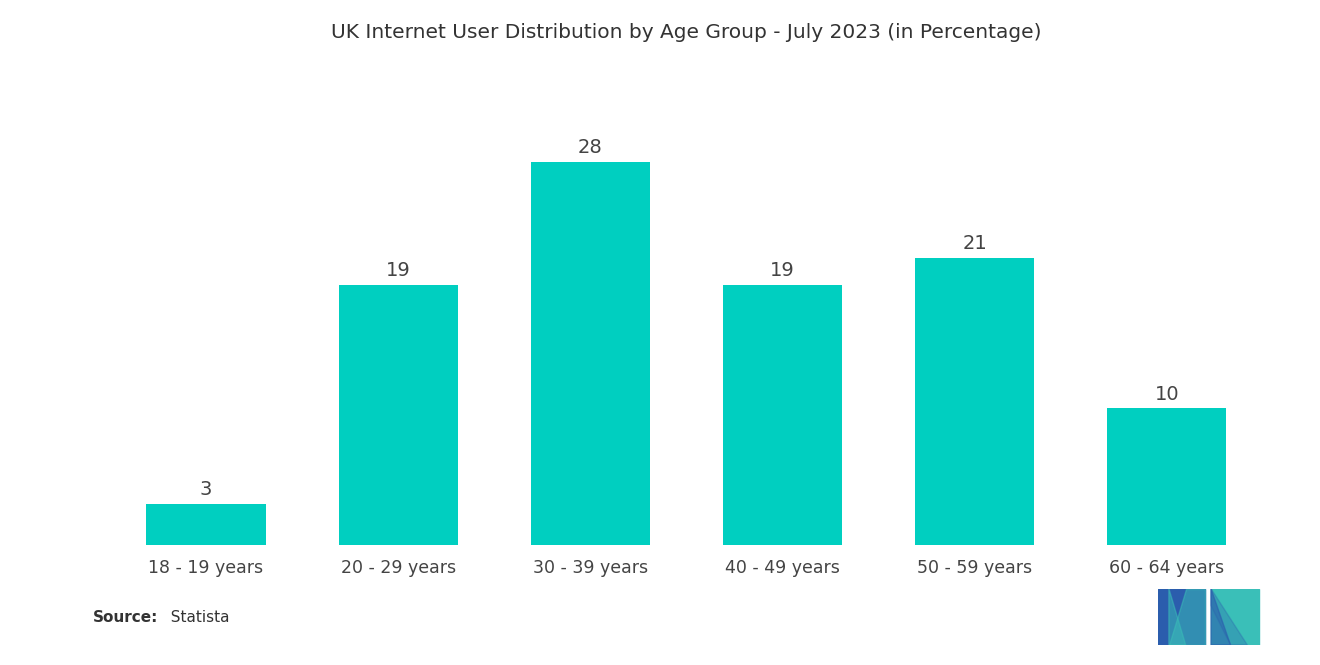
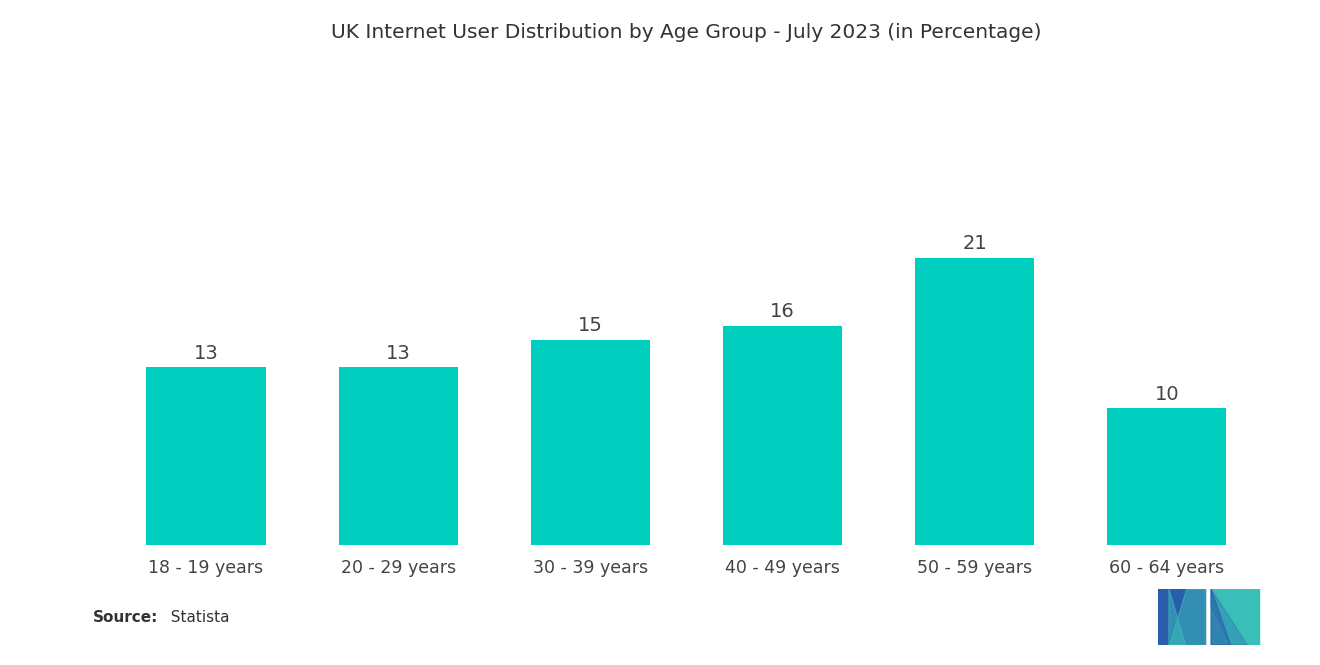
18 - 19 years: 3 -> 13
20 - 29 years: 19 -> 13
30 - 39 years: 28 -> 15
40 - 49 years: 19 -> 16
